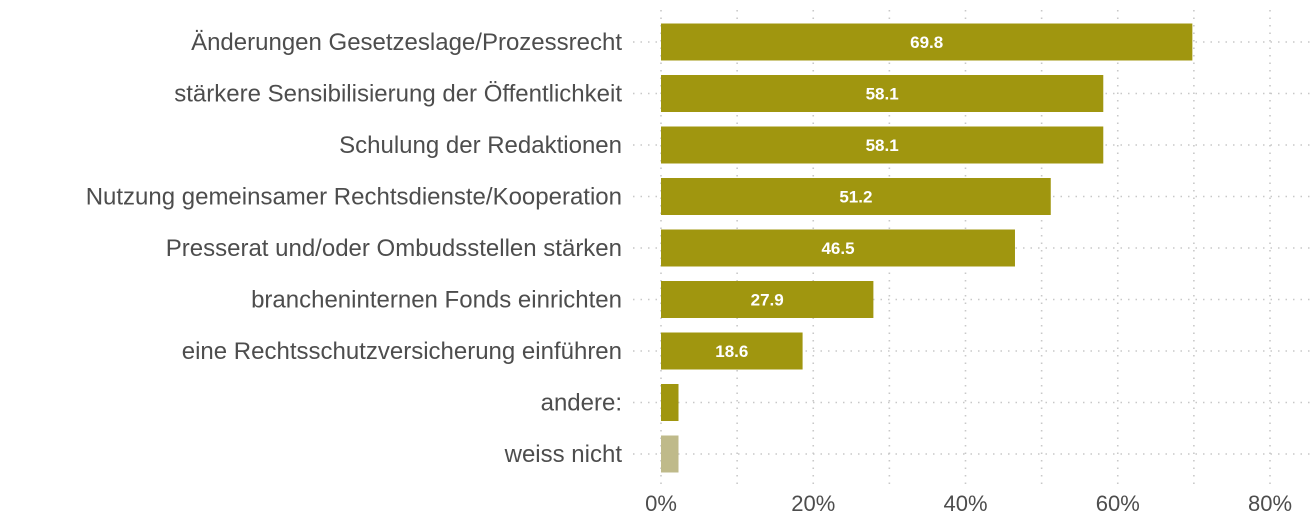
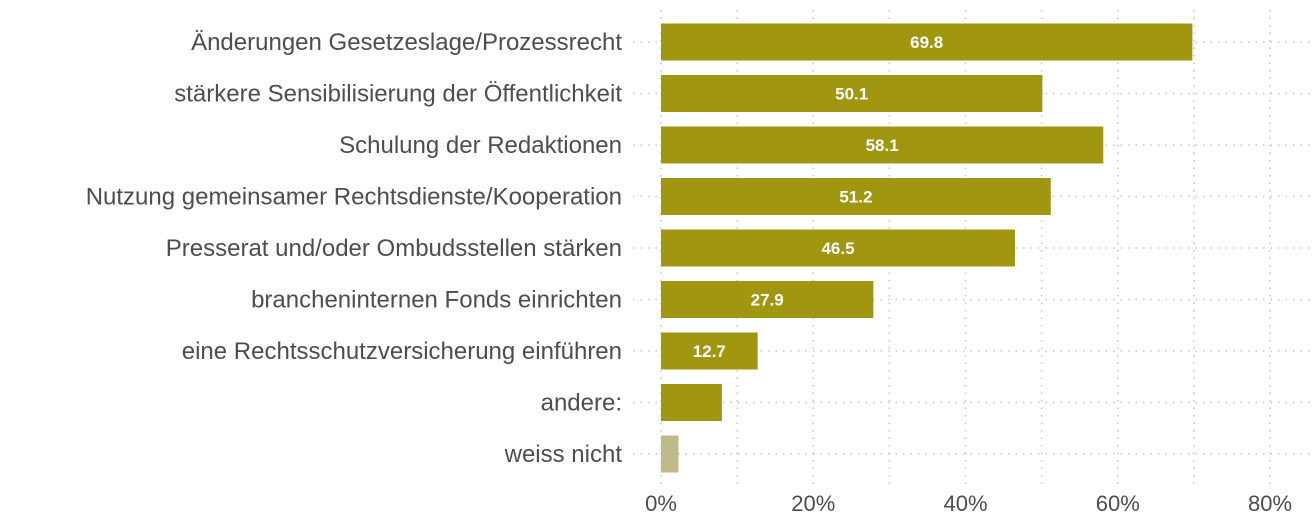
stärkere Sensibilisierung der Öffentlichkeit: 58.1 -> 50.1
eine Rechtsschutzversicherung einführen: 18.6 -> 12.7
andere:: 2% -> 8%
